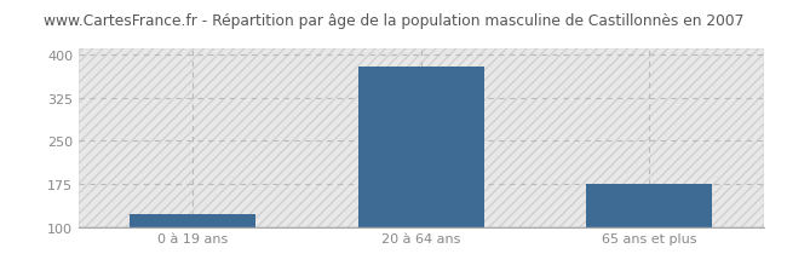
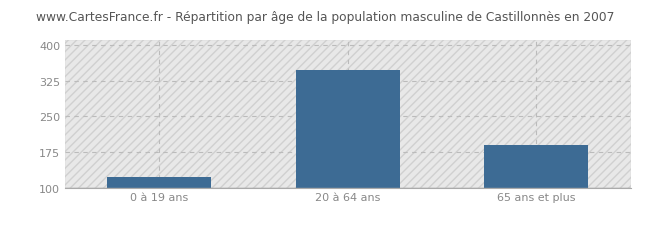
20 à 64 ans: 380 -> 348
65 ans et plus: 175 -> 190
